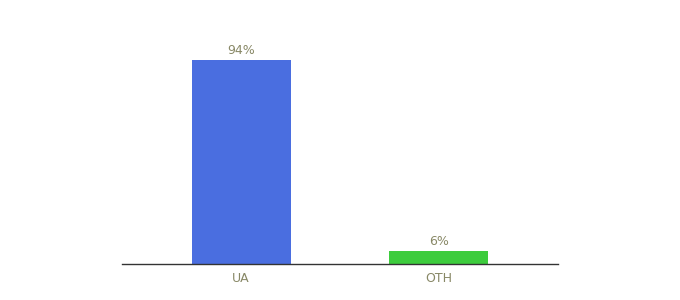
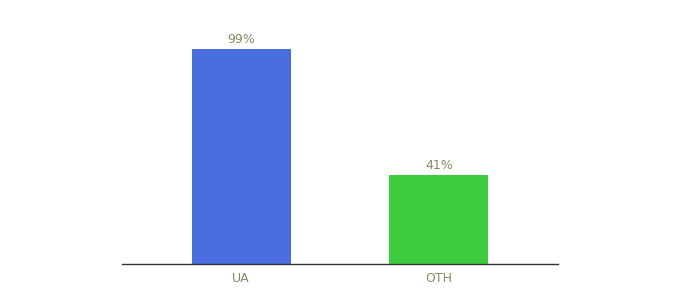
UA: 94% -> 99%
OTH: 6% -> 41%
